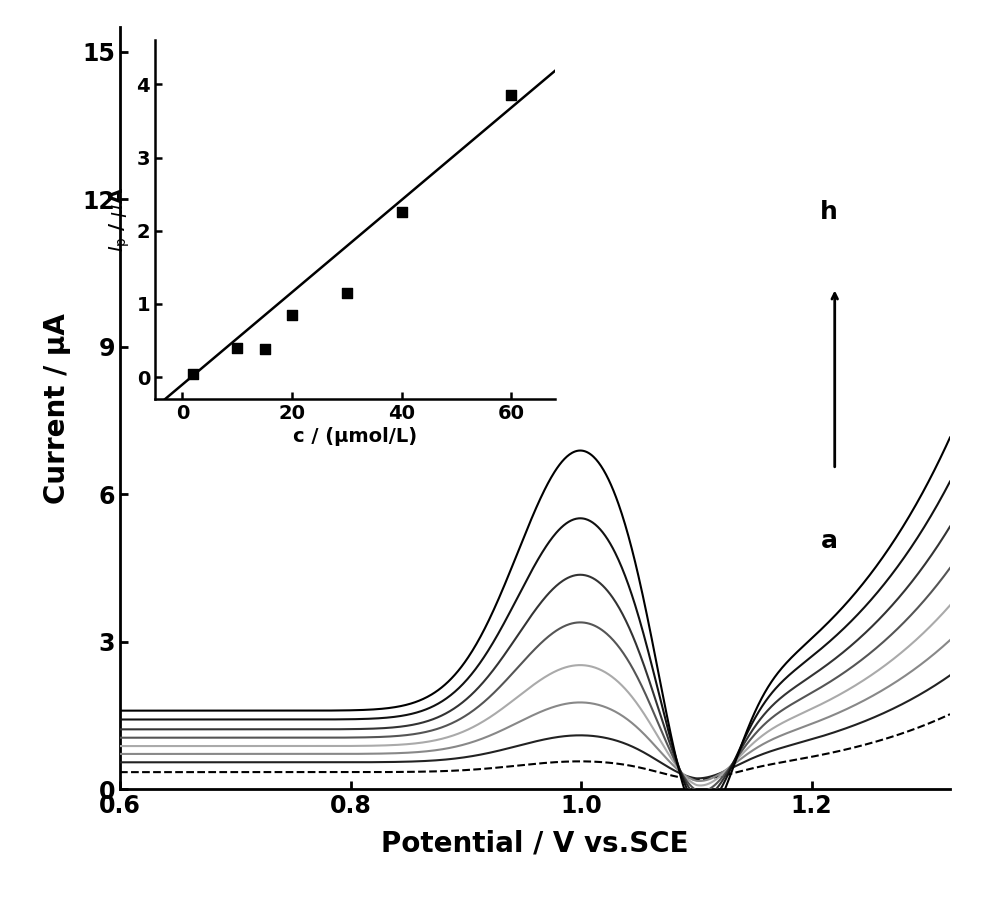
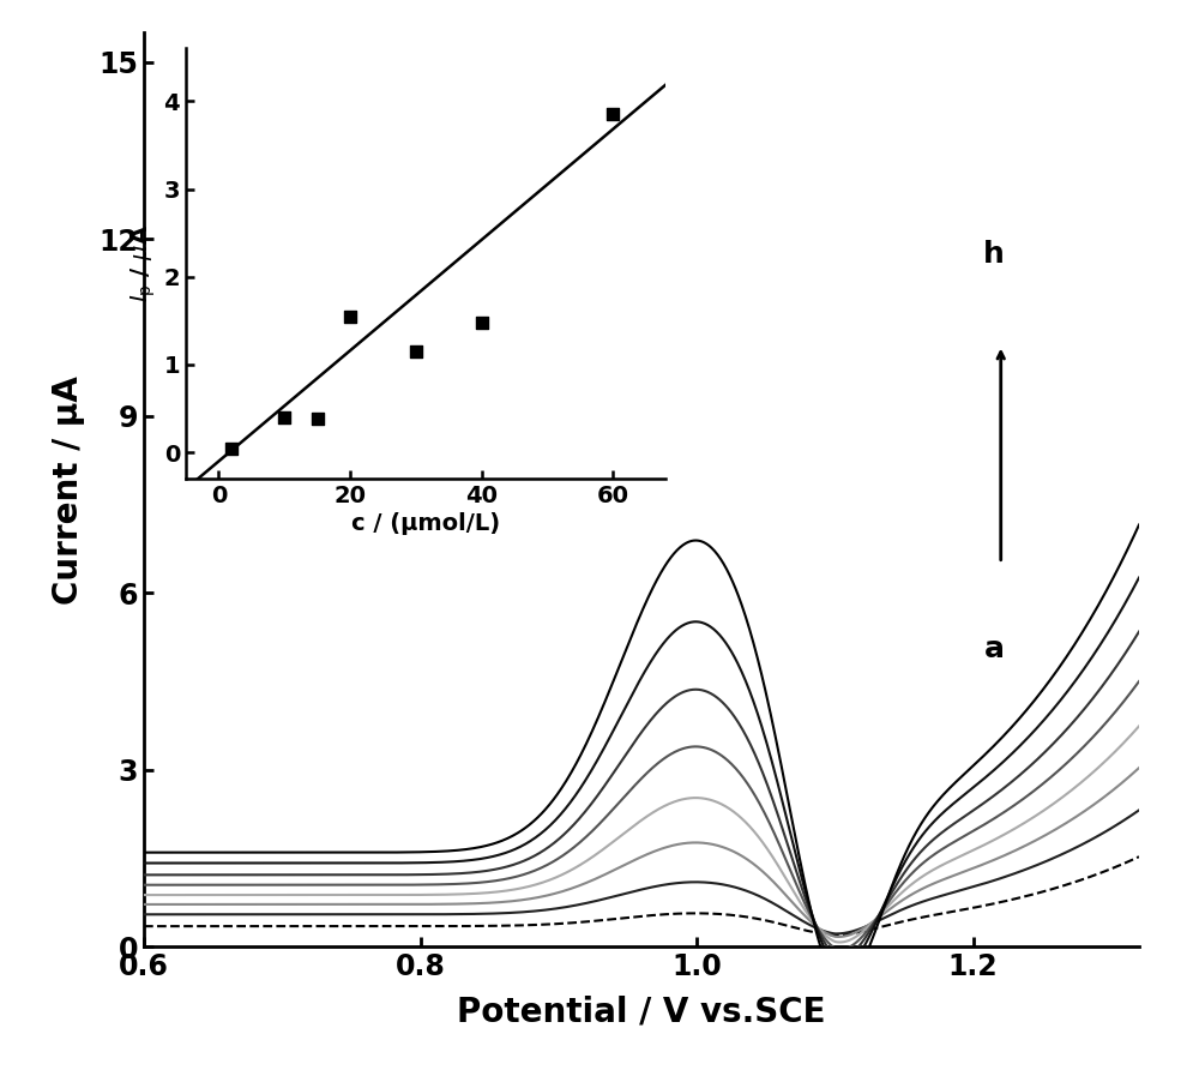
20: 0.85 -> 1.54
40: 2.25 -> 1.48
